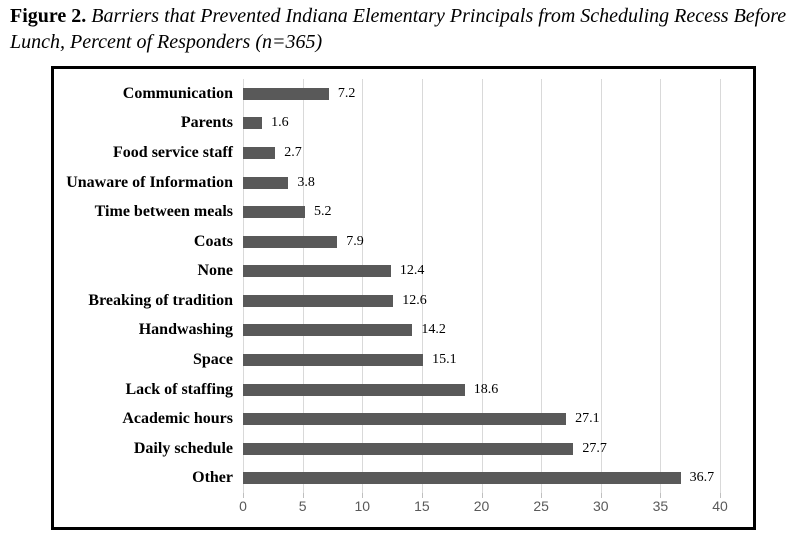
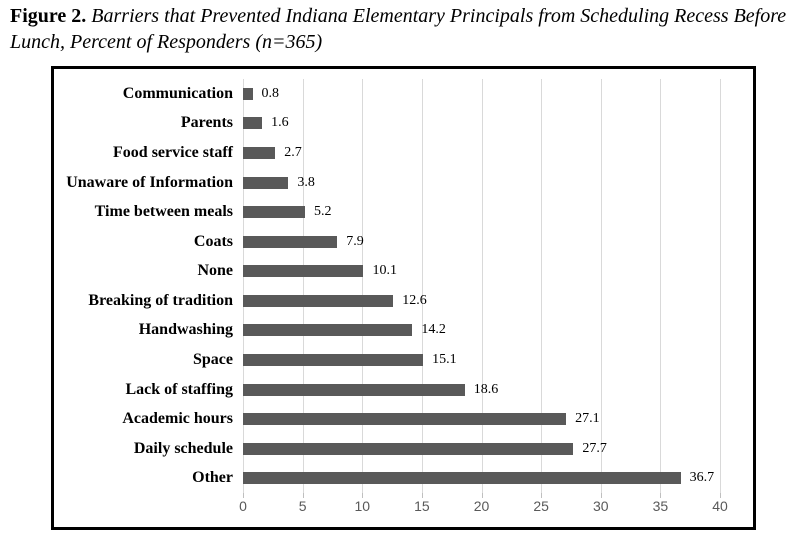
Communication: 7.2 -> 0.8
None: 12.4 -> 10.1
